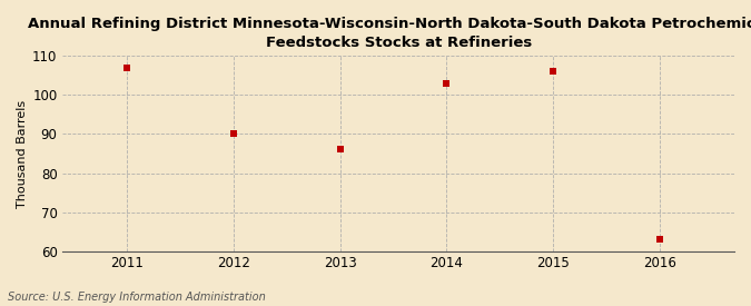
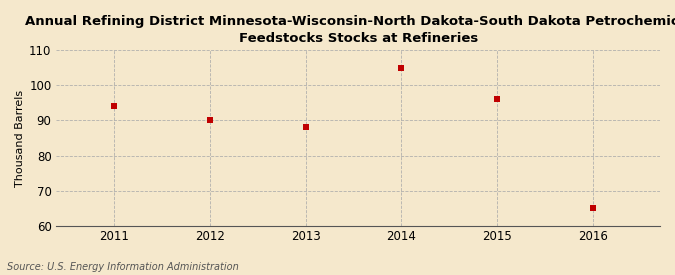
2011: 107 -> 94
2013: 86 -> 88
2014: 103 -> 105
2015: 106 -> 96
2016: 63 -> 65
